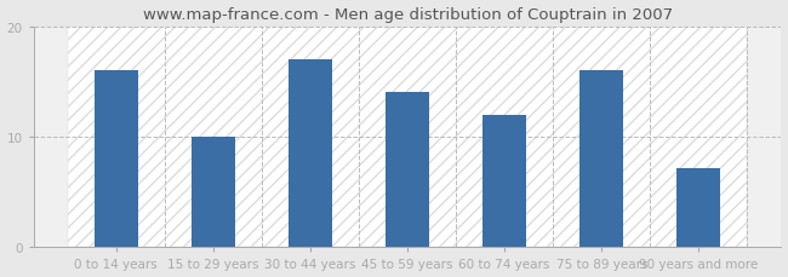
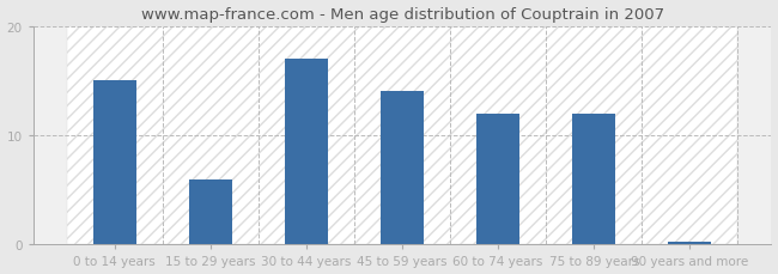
0 to 14 years: 16.0 -> 15.0
15 to 29 years: 10.0 -> 6.0
75 to 89 years: 16.0 -> 12.0
90 years and more: 7.2 -> 0.3
